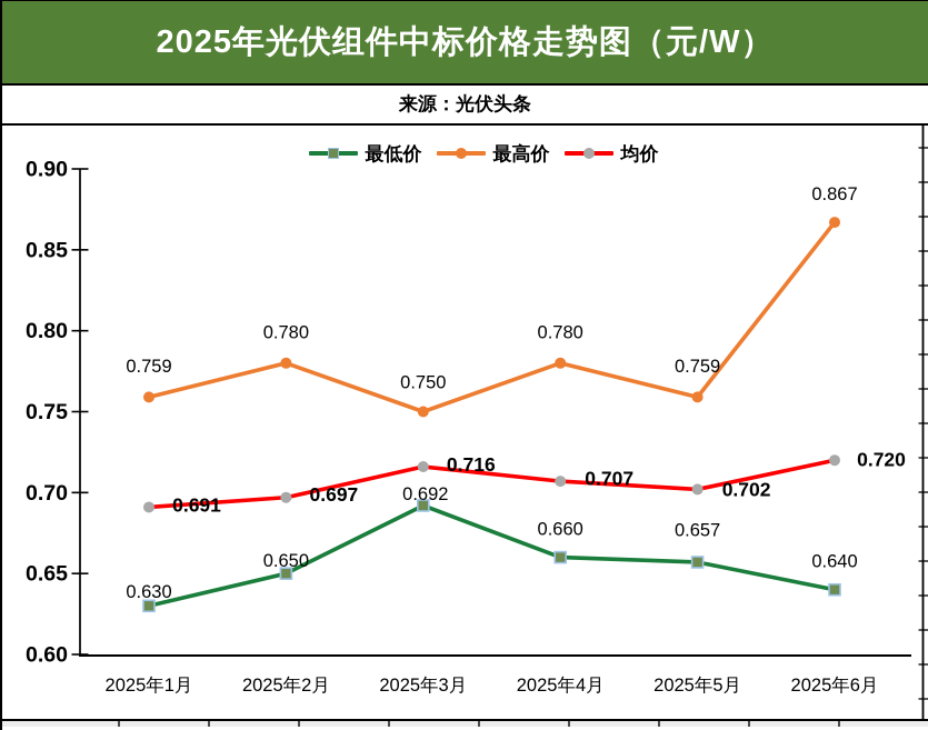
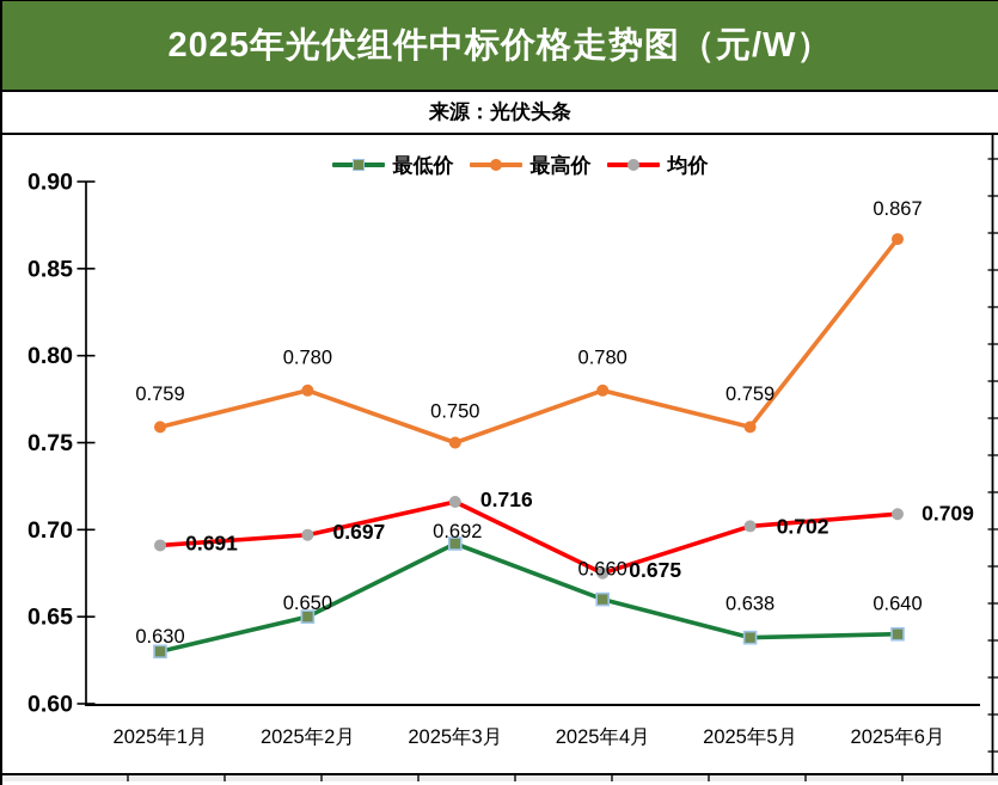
均价/2025年4月: 0.707 -> 0.675
最低价/2025年5月: 0.657 -> 0.638
均价/2025年6月: 0.720 -> 0.709
